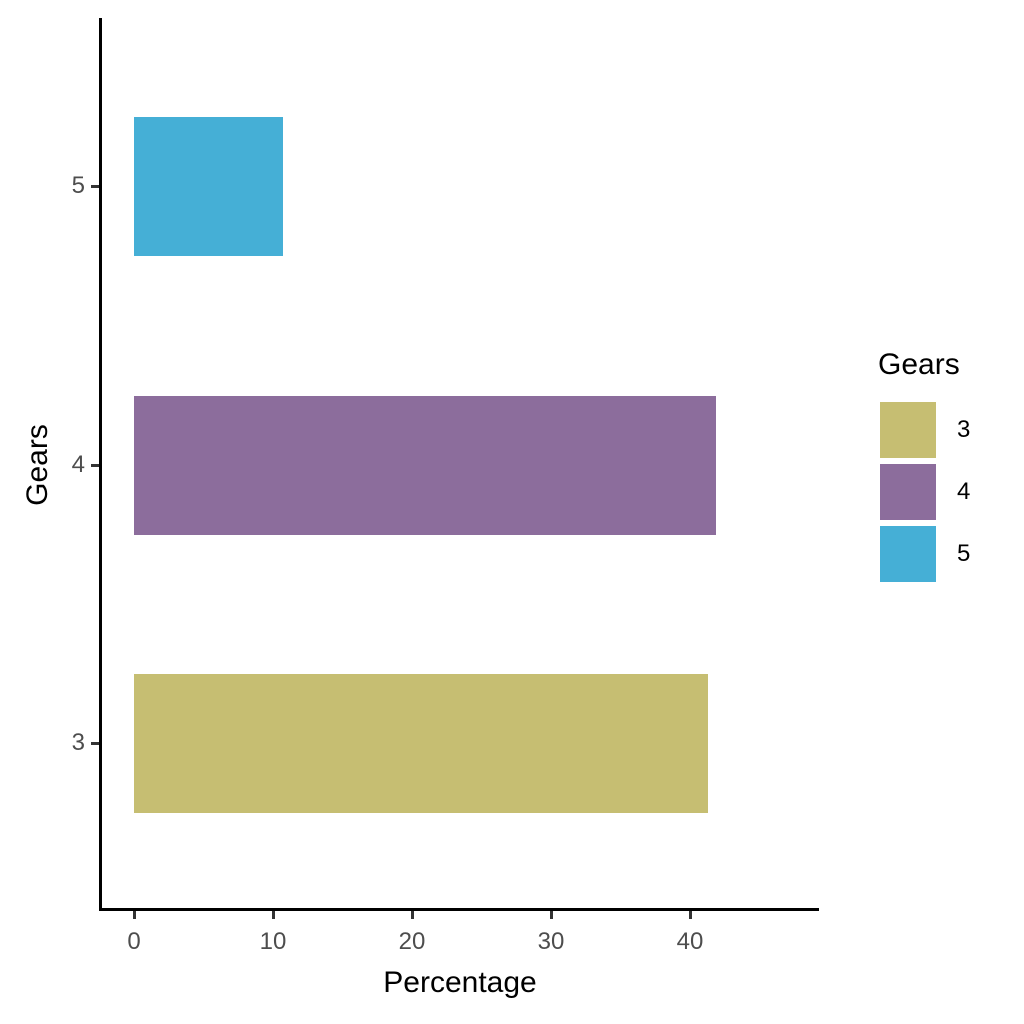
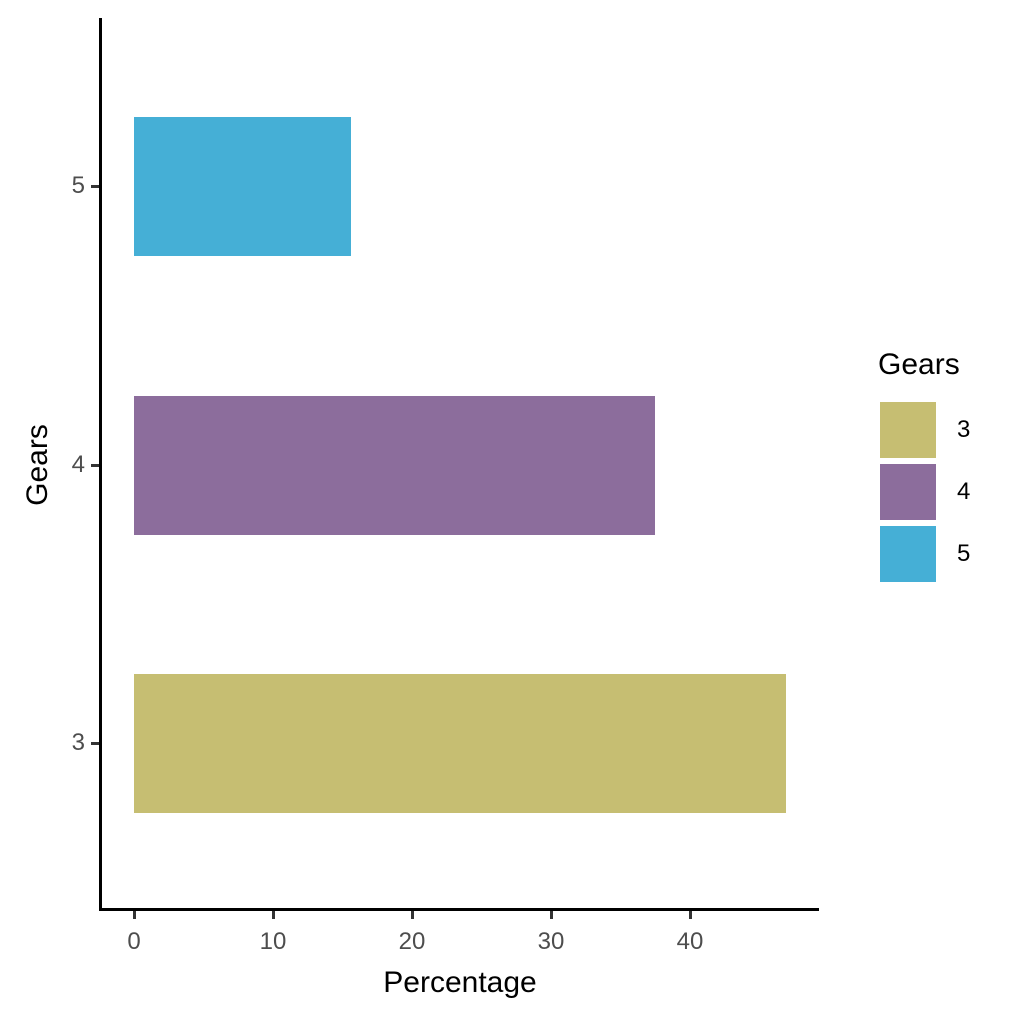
3: 41.3 -> 46.9
4: 41.9 -> 37.5
5: 10.7 -> 15.6
